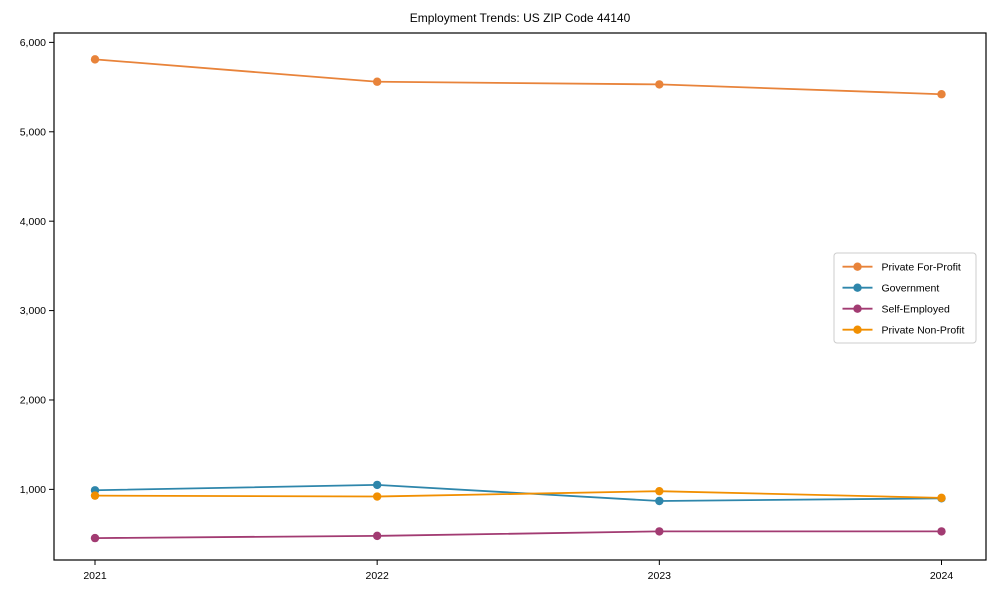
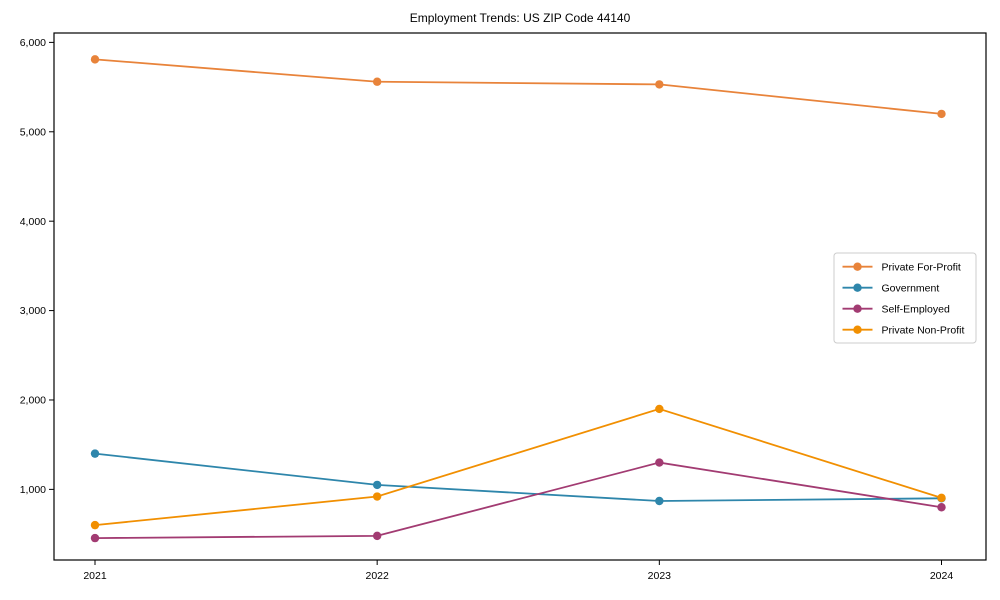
Government/2021: 1000 -> 1400
Private Non-Profit/2021: 900 -> 600
Self-Employed/2023: 500 -> 1300
Private Non-Profit/2023: 1000 -> 1900
Private For-Profit/2024: 5400 -> 5200
Self-Employed/2024: 500 -> 800
